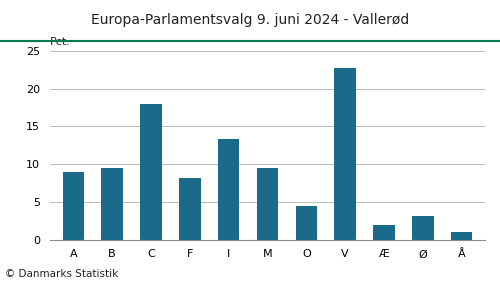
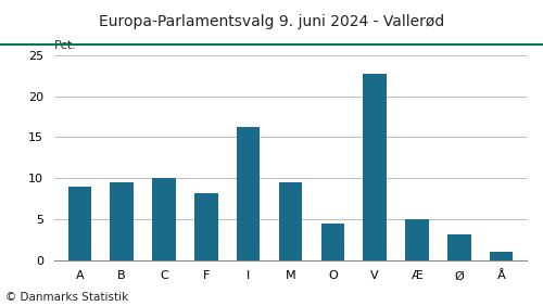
C: 17.9 -> 10.0
I: 13.3 -> 16.2
Æ: 2.0 -> 5.0
